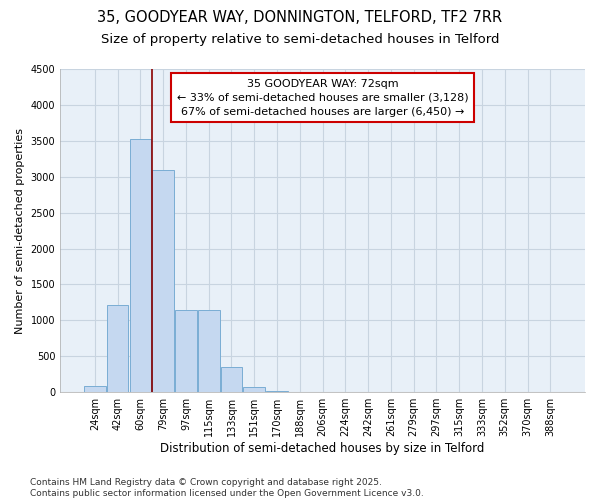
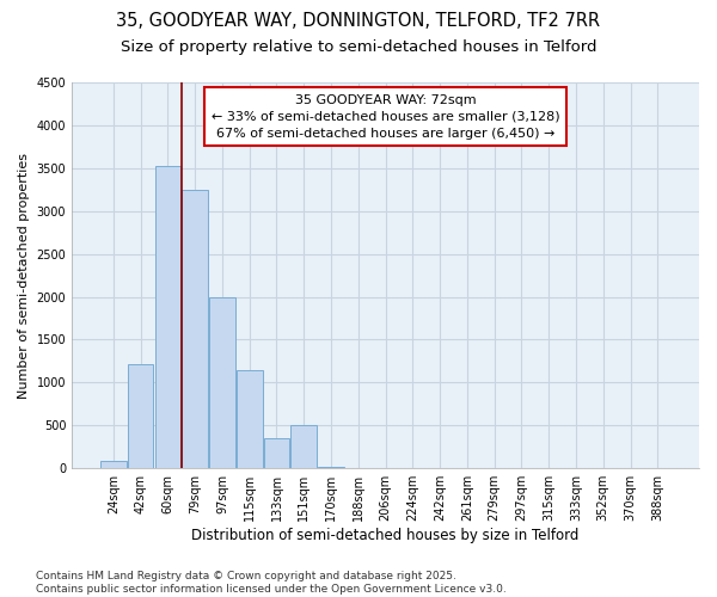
79sqm: 3100 -> 3240
97sqm: 1150 -> 2000
151sqm: 80 -> 500
